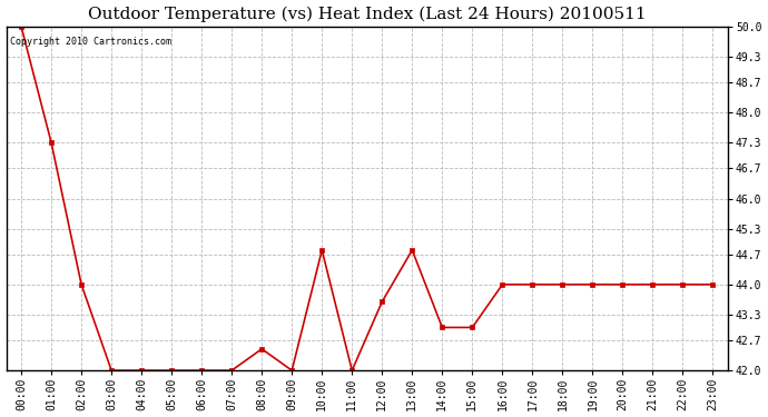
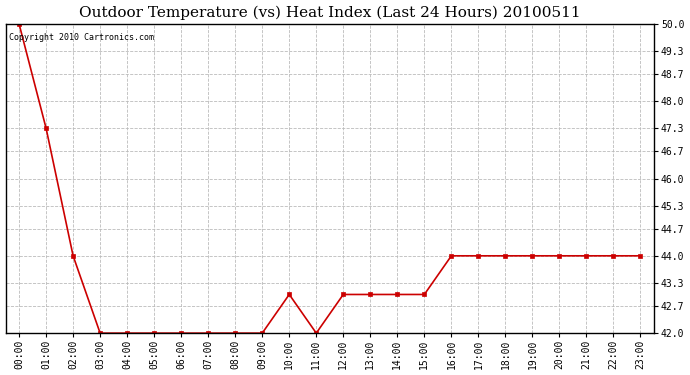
08:00: 42.5 -> 42.0
10:00: 44.8 -> 43.0
12:00: 43.6 -> 43.0
13:00: 44.8 -> 43.0
